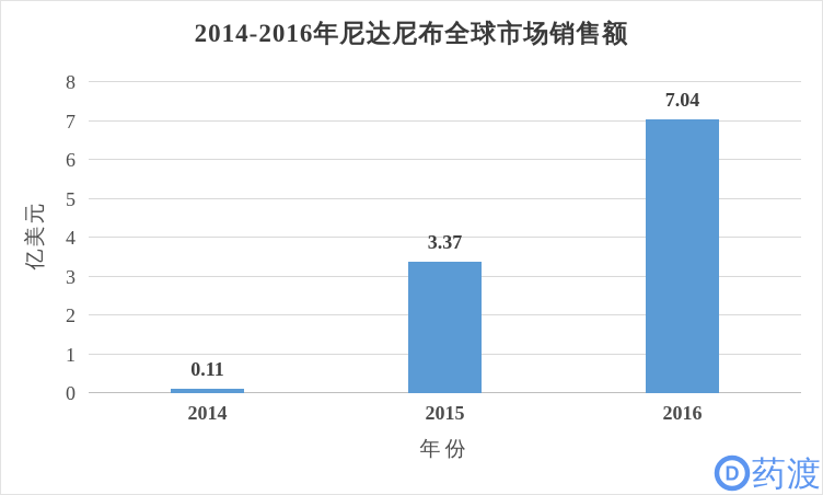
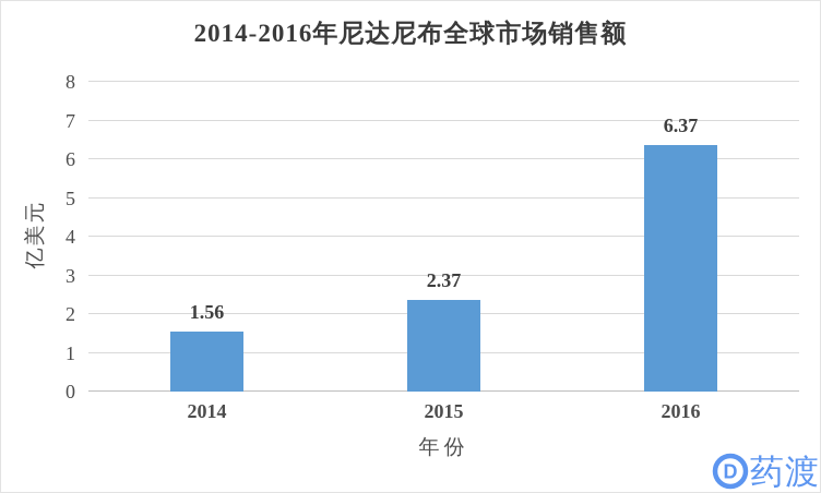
2014: 0.11 -> 1.56
2015: 3.37 -> 2.37
2016: 7.04 -> 6.37
